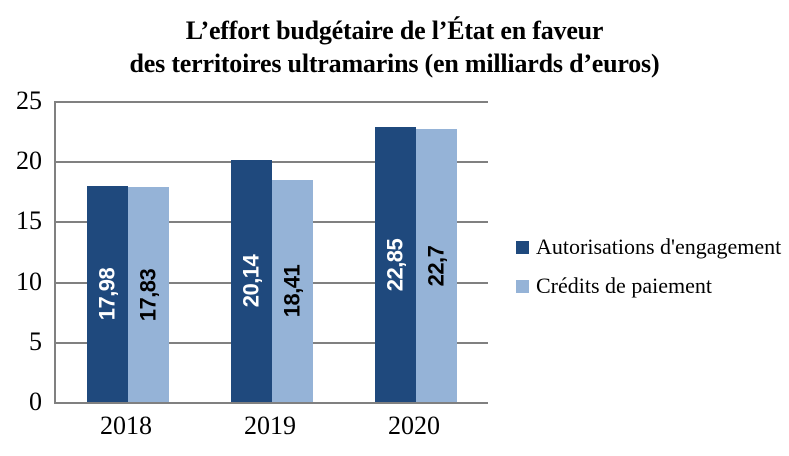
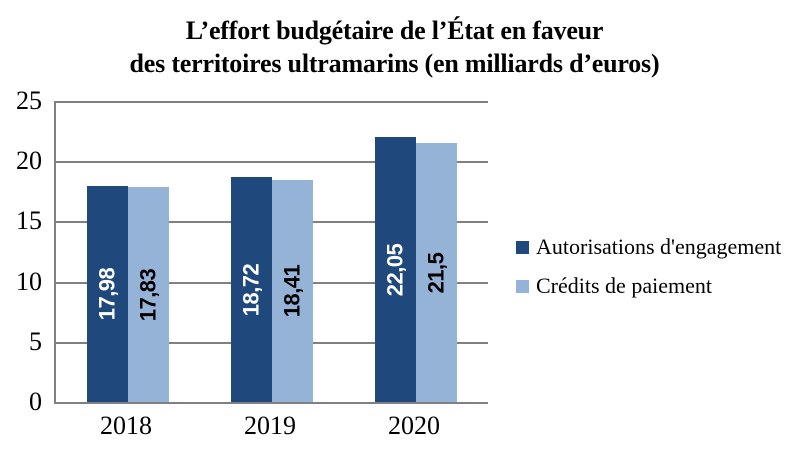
Autorisations d'engagement/2019: 20,14 -> 18,72
Autorisations d'engagement/2020: 22,85 -> 22,05
Crédits de paiement/2020: 22,7 -> 21,5
